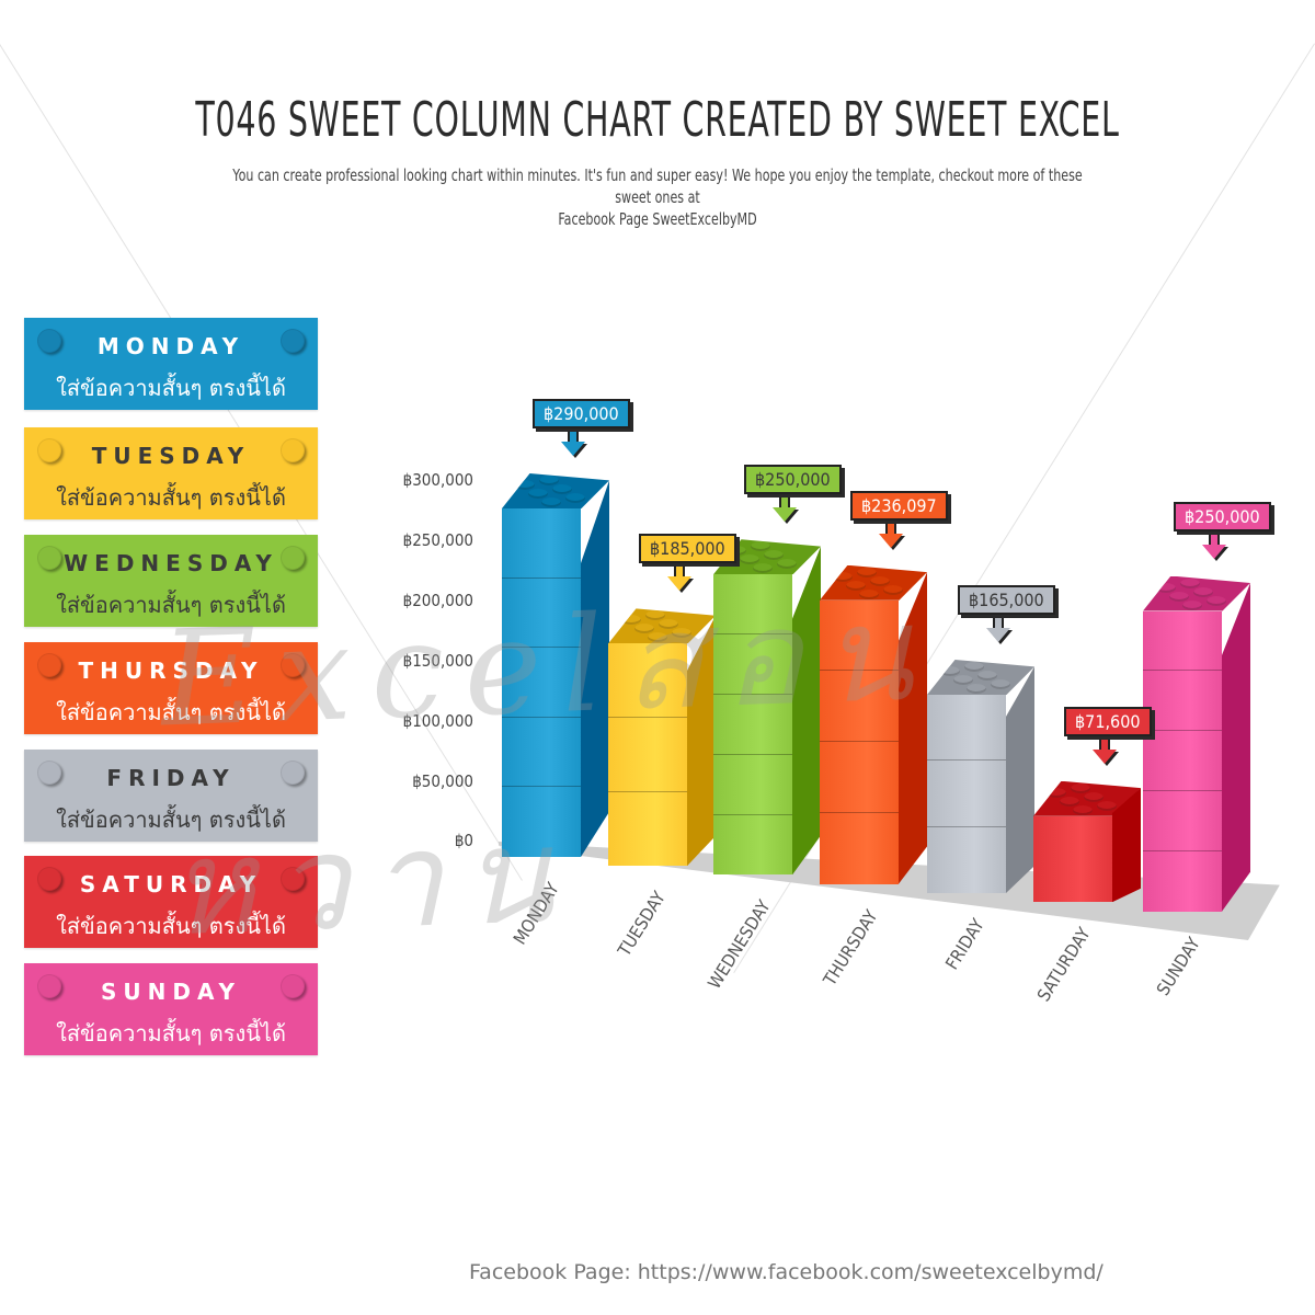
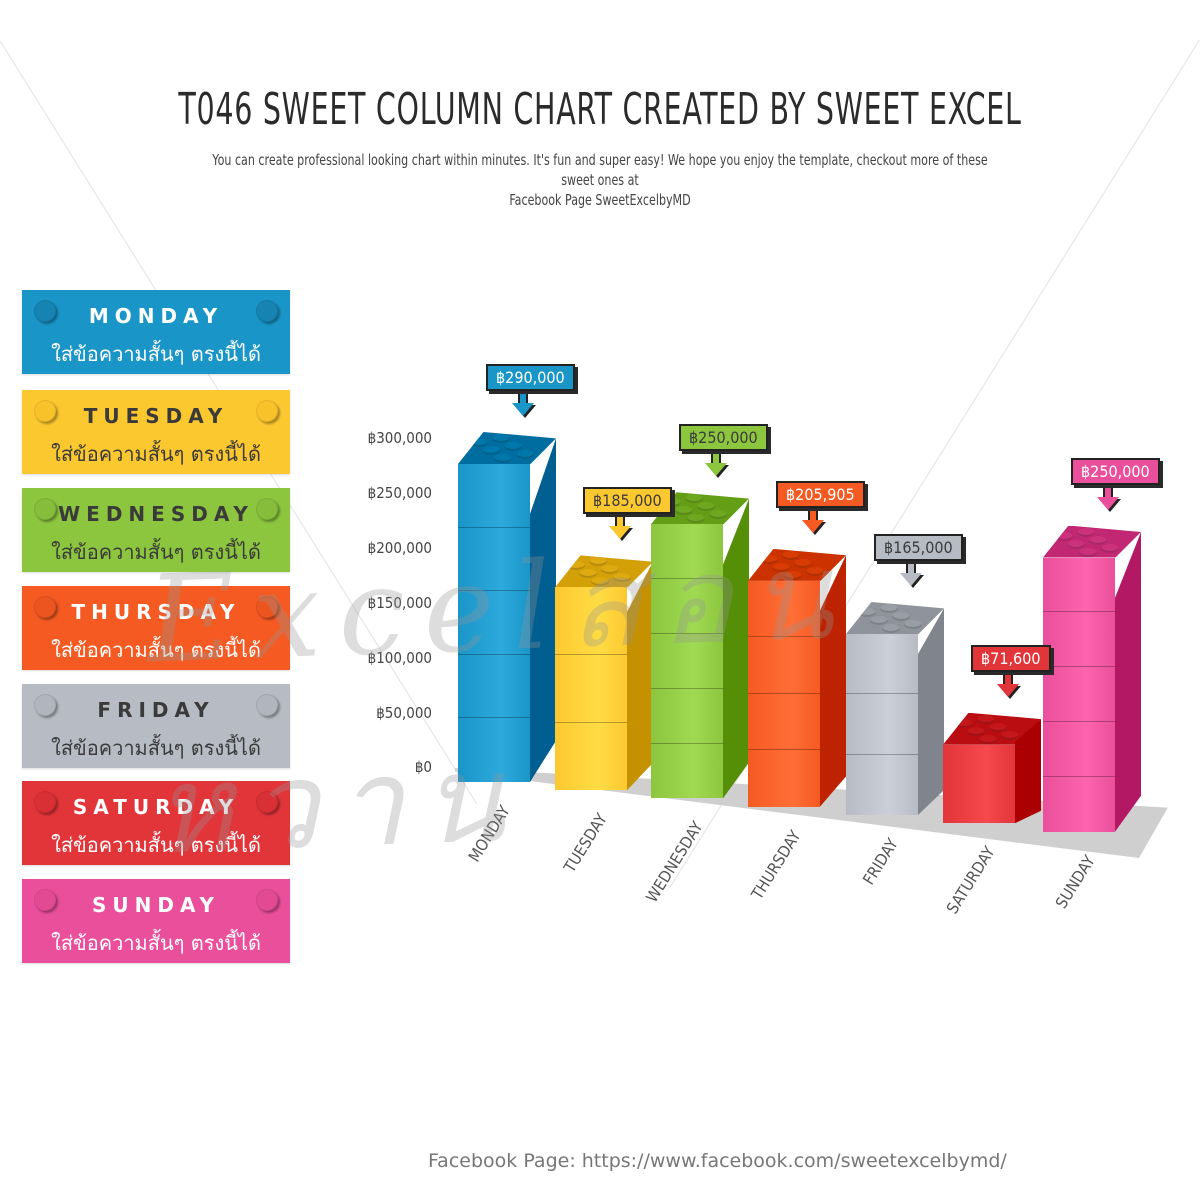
THURSDAY: 236,097 -> 205,905
